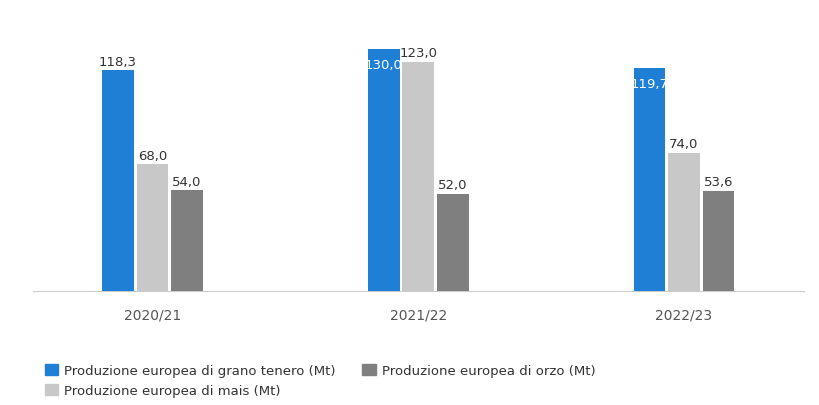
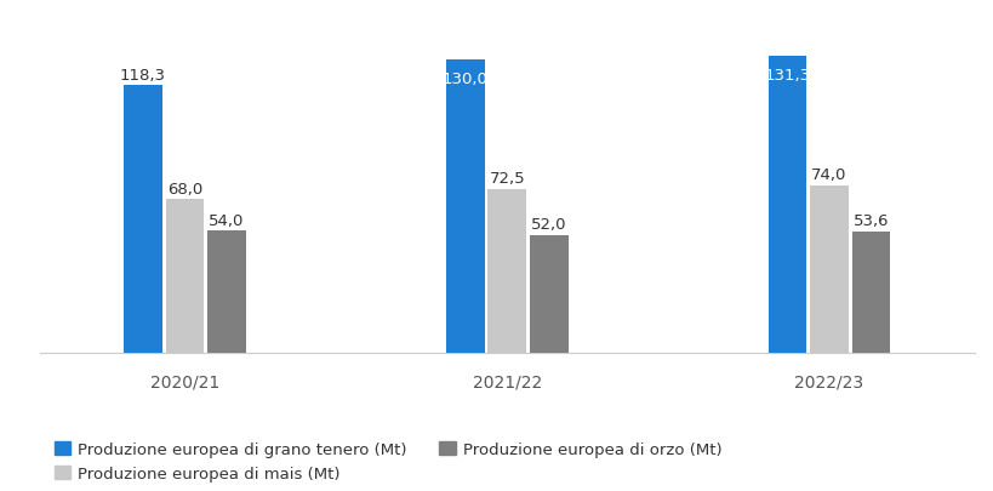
Produzione europea di mais (Mt)/2021/22: 123,0 -> 72,5
Produzione europea di grano tenero (Mt)/2022/23: 119,7 -> 131,3
